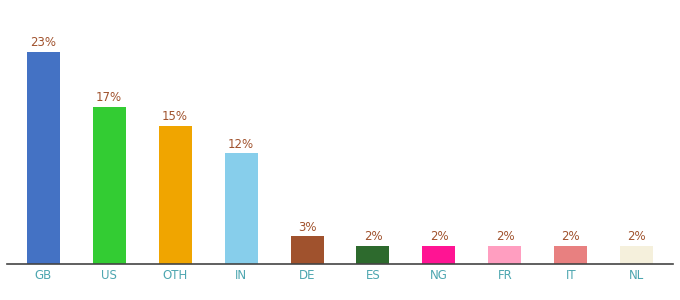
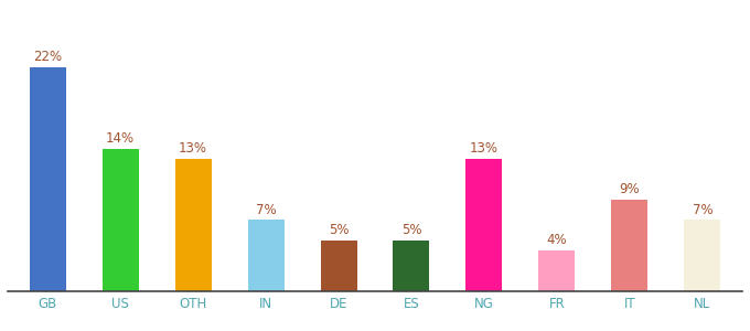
GB: 23% -> 22%
US: 17% -> 14%
OTH: 15% -> 13%
IN: 12% -> 7%
DE: 3% -> 5%
ES: 2% -> 5%
NG: 2% -> 13%
FR: 2% -> 4%
IT: 2% -> 9%
NL: 2% -> 7%
